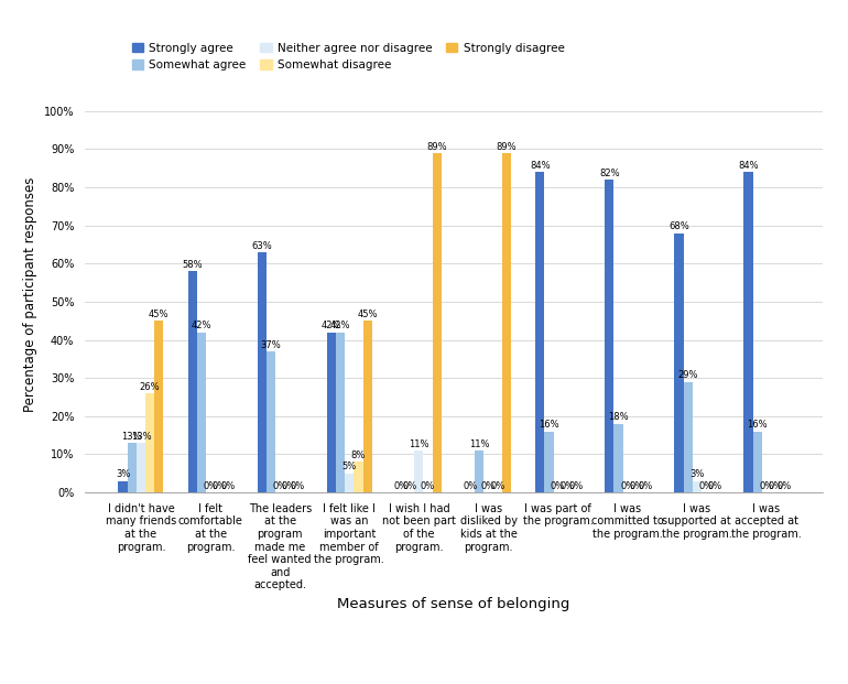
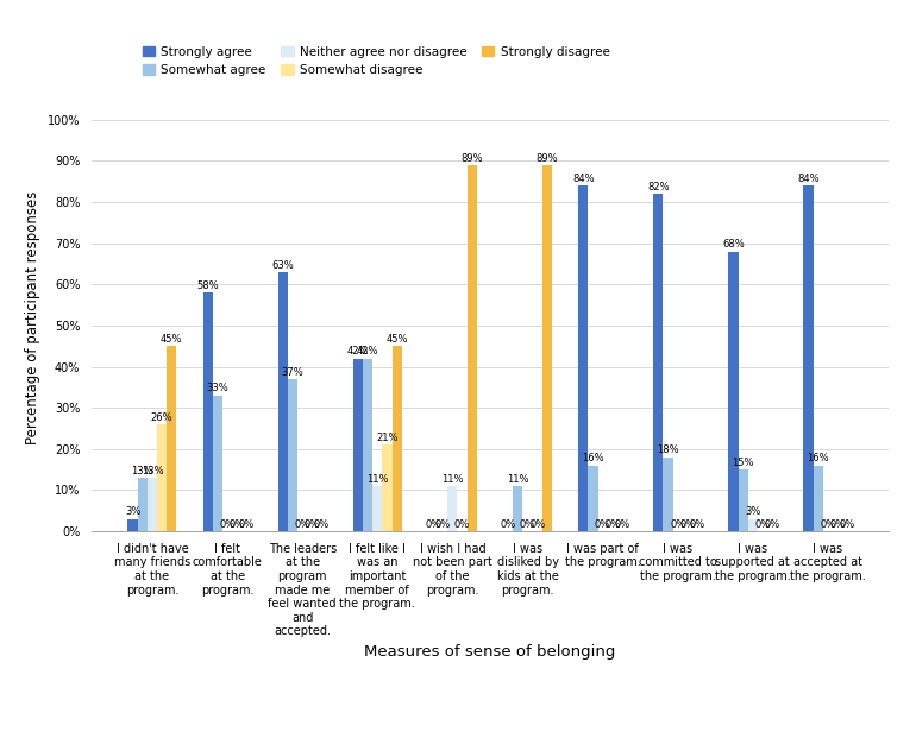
Somewhat agree/I felt comfortable at the program.: 42% -> 33%
Neither agree nor disagree/I felt like I was an important member of the program.: 5% -> 11%
Somewhat disagree/I felt like I was an important member of the program.: 8% -> 21%
Somewhat agree/I was supported at the program.: 29% -> 15%
